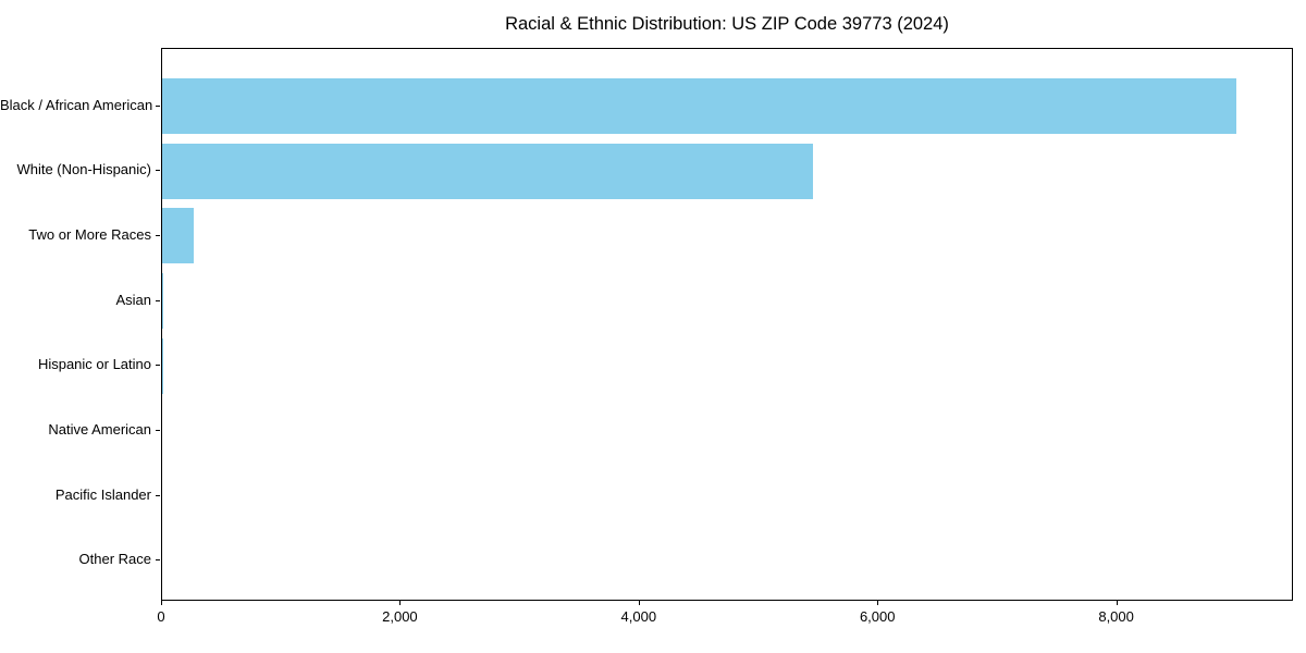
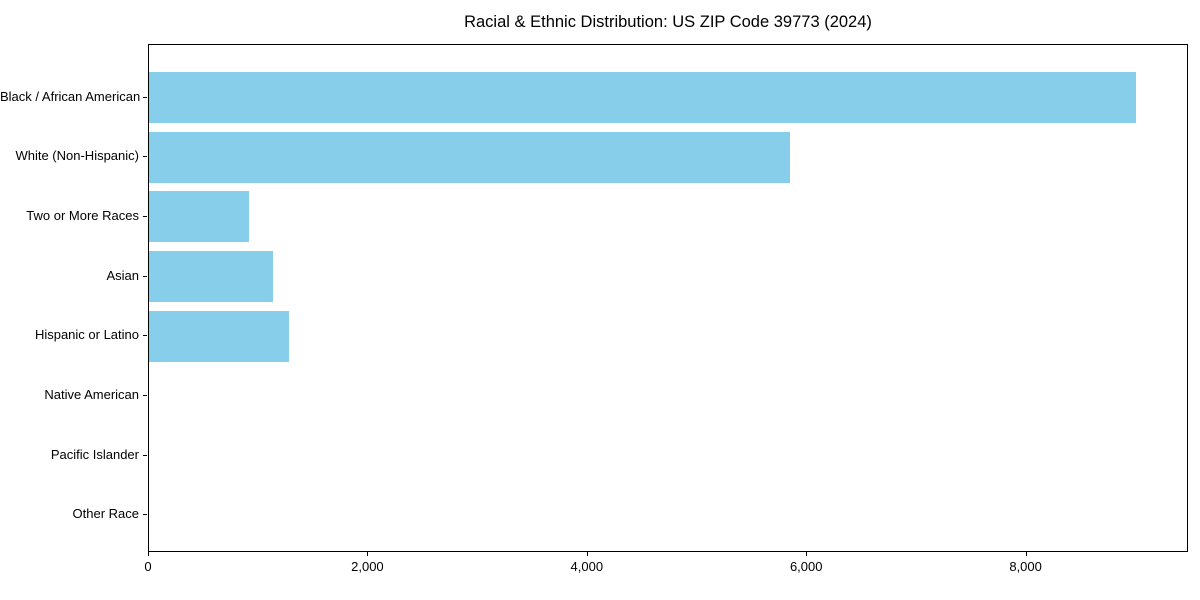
White (Non-Hispanic): 5450 -> 5840
Two or More Races: 260 -> 910
Asian: 10 -> 1130
Hispanic or Latino: 10 -> 1280
